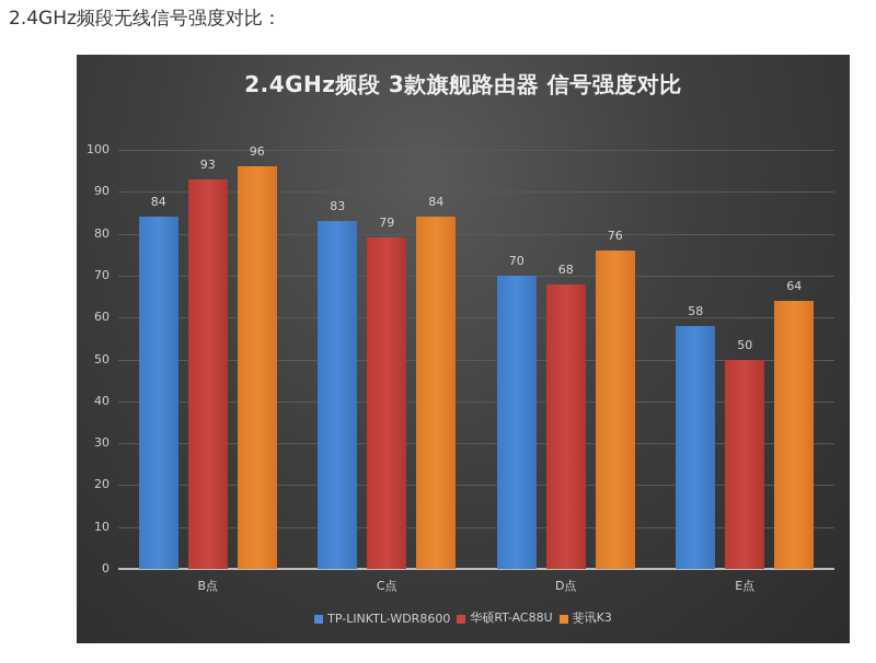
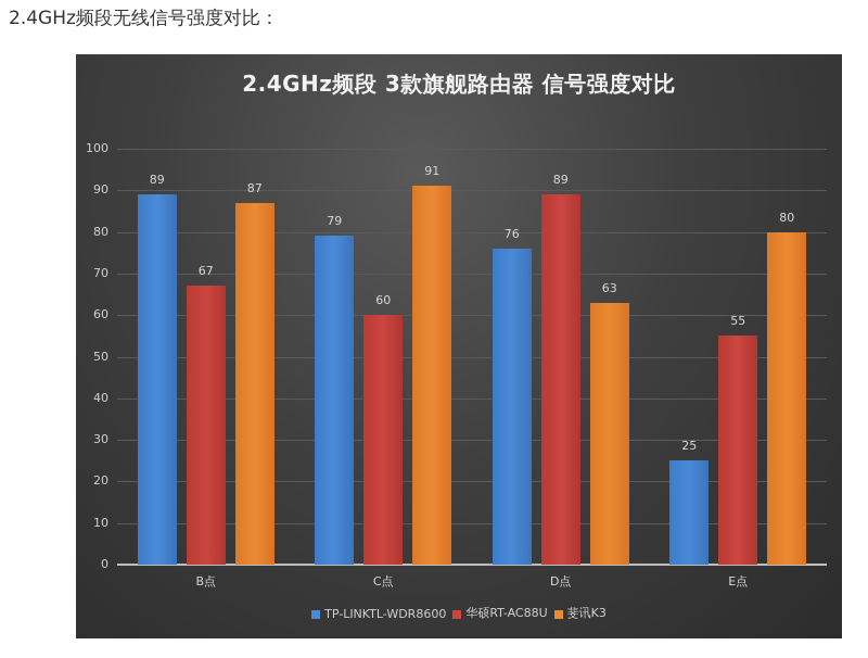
TP-LINKTL-WDR8600/B点: 84 -> 89
华硕RT-AC88U/B点: 93 -> 67
斐讯K3/B点: 96 -> 87
TP-LINKTL-WDR8600/C点: 83 -> 79
华硕RT-AC88U/C点: 79 -> 60
斐讯K3/C点: 84 -> 91
TP-LINKTL-WDR8600/D点: 70 -> 76
华硕RT-AC88U/D点: 68 -> 89
斐讯K3/D点: 76 -> 63
TP-LINKTL-WDR8600/E点: 58 -> 25
华硕RT-AC88U/E点: 50 -> 55
斐讯K3/E点: 64 -> 80
